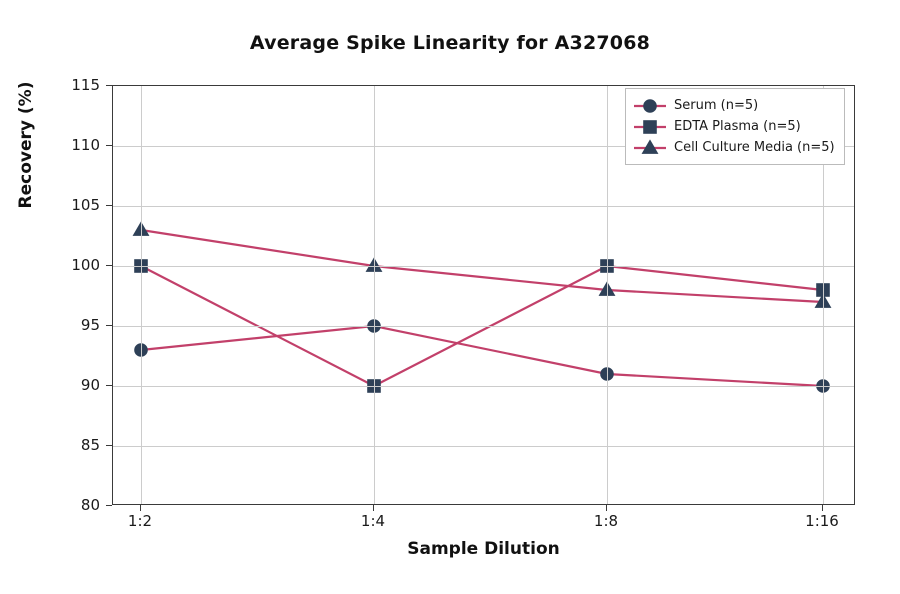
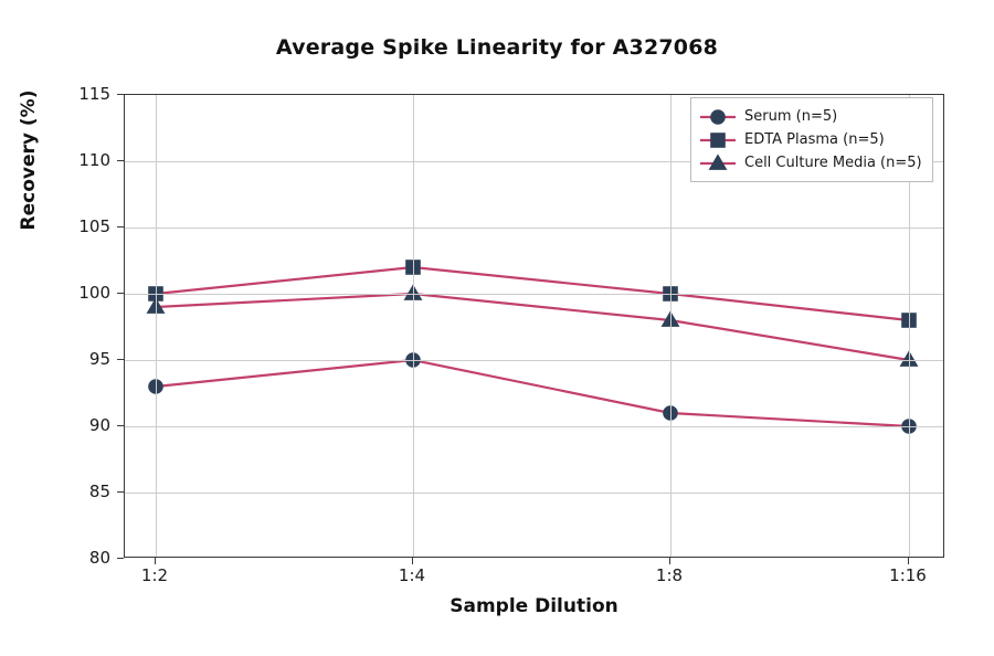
Cell Culture Media (n=5)/1:2: 103 -> 99
EDTA Plasma (n=5)/1:4: 90 -> 102
Cell Culture Media (n=5)/1:16: 97 -> 95
